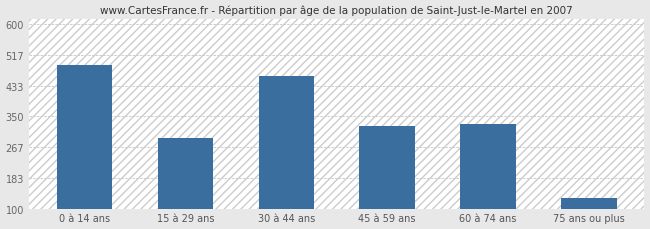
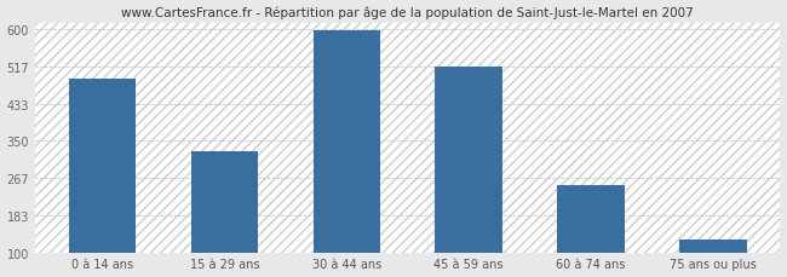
15 à 29 ans: 290 -> 327
30 à 44 ans: 460 -> 597
45 à 59 ans: 325 -> 515
60 à 74 ans: 330 -> 252
